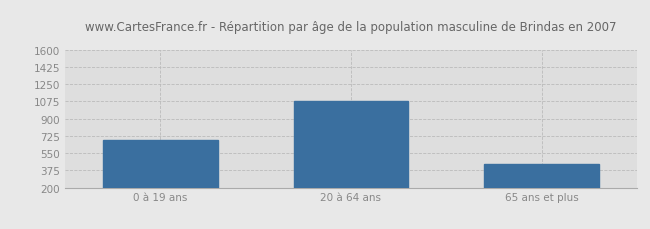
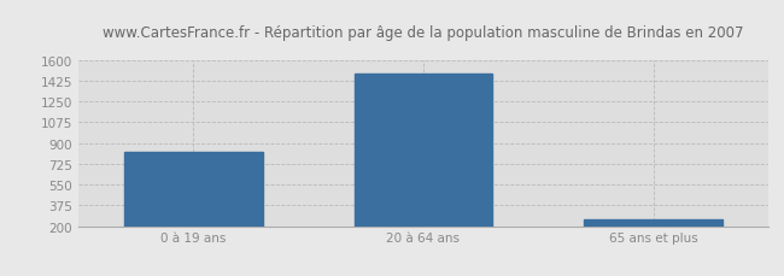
0 à 19 ans: 680 -> 830
20 à 64 ans: 1080 -> 1480
65 ans et plus: 440 -> 260
